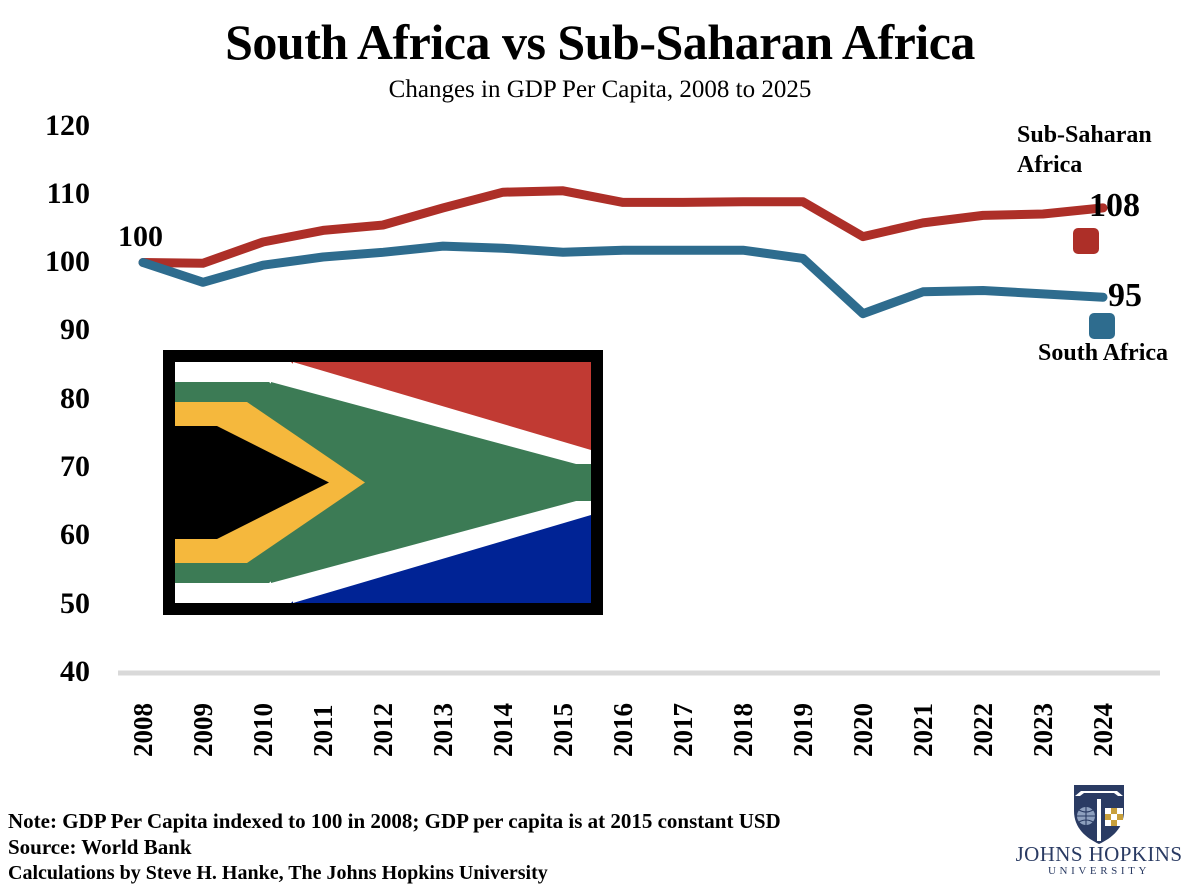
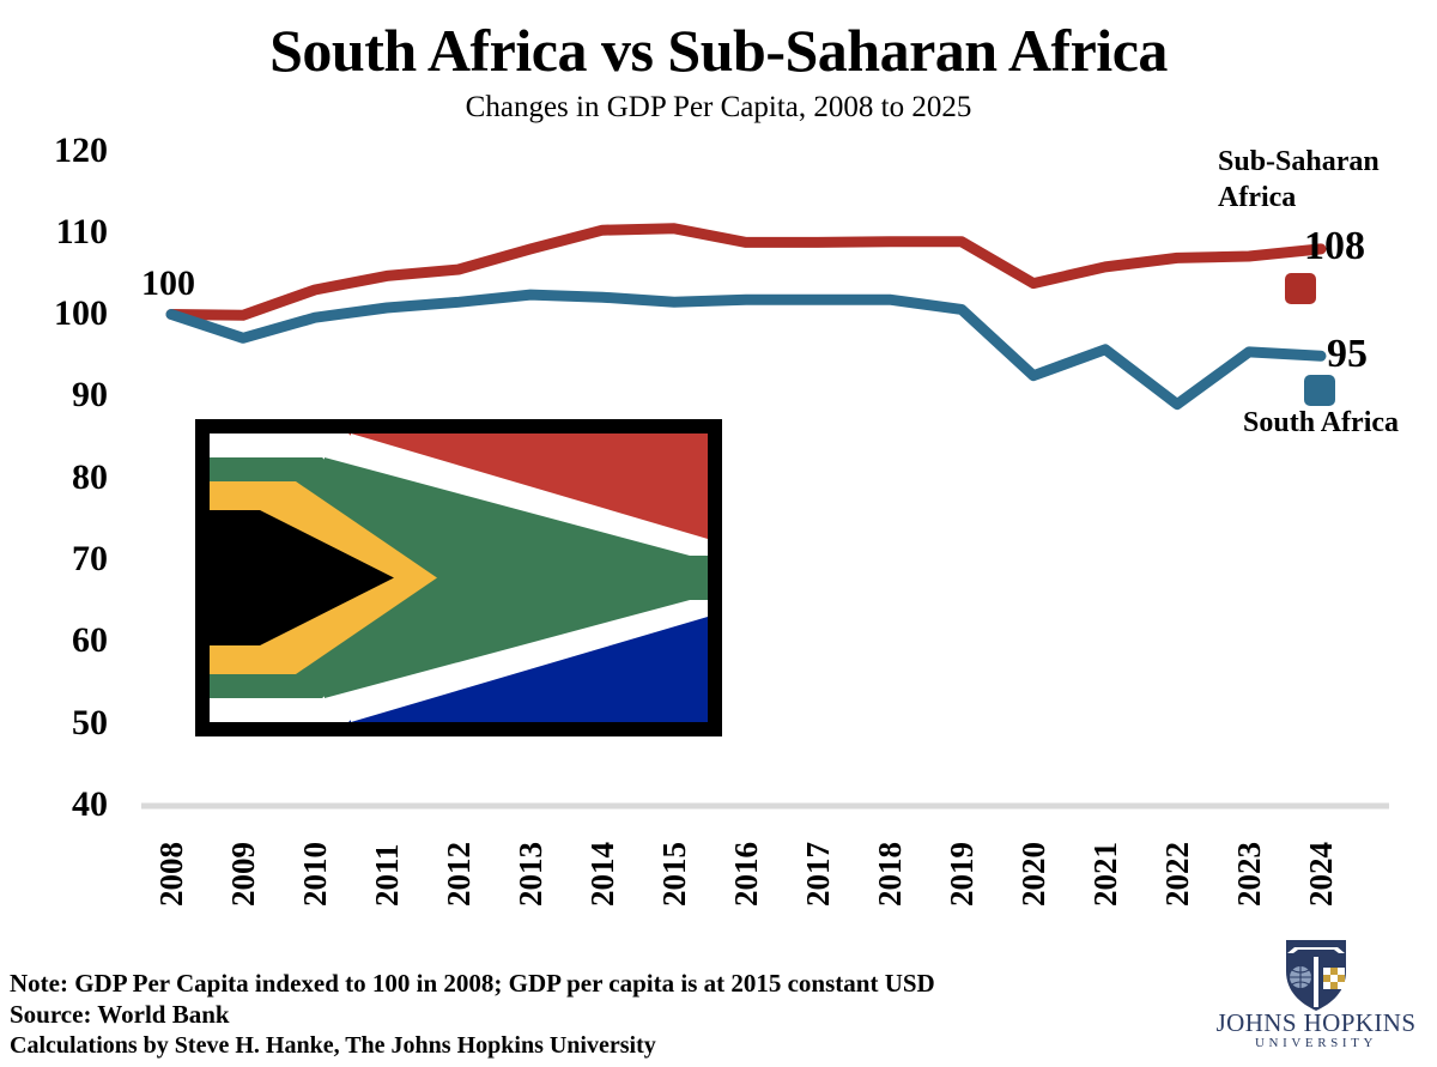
South Africa/2022: 96 -> 89
